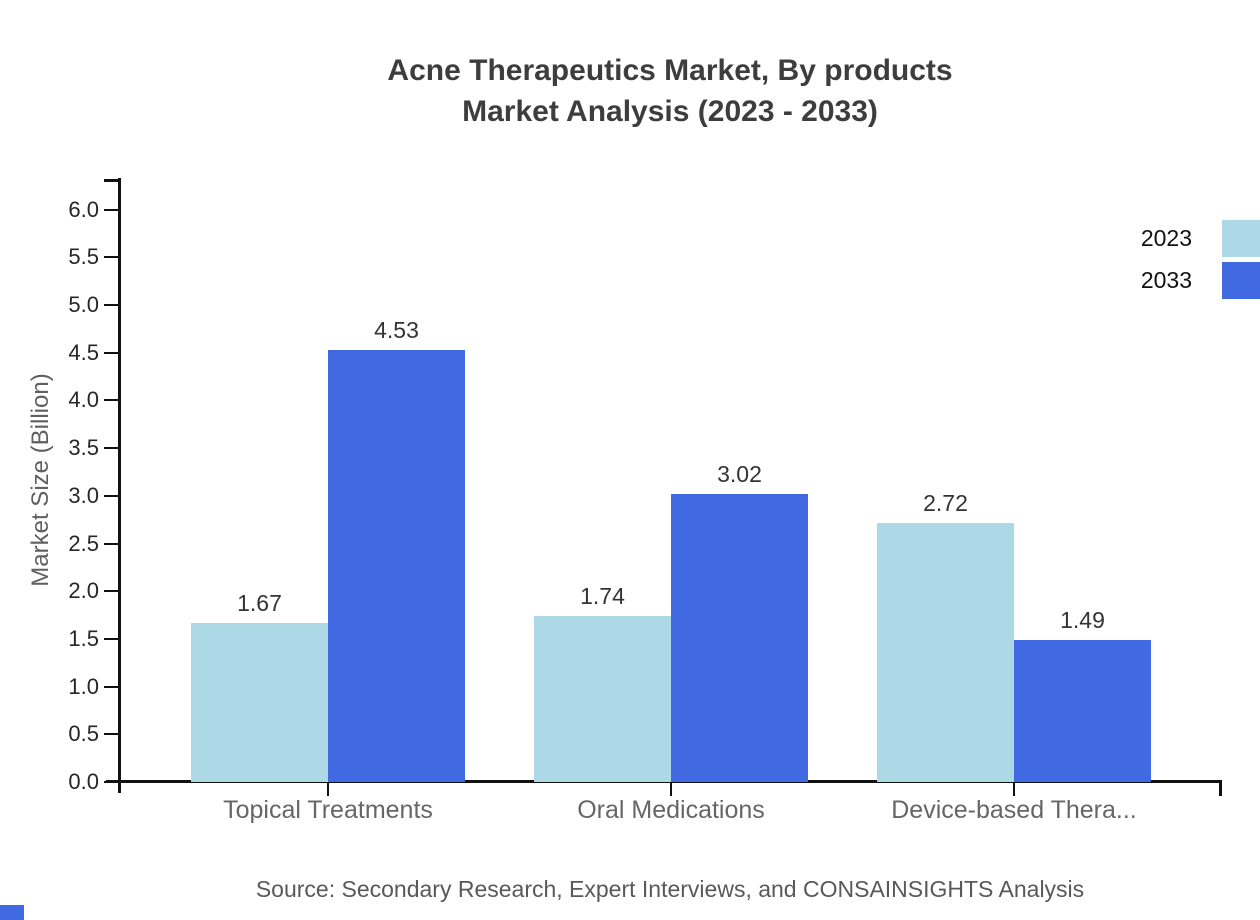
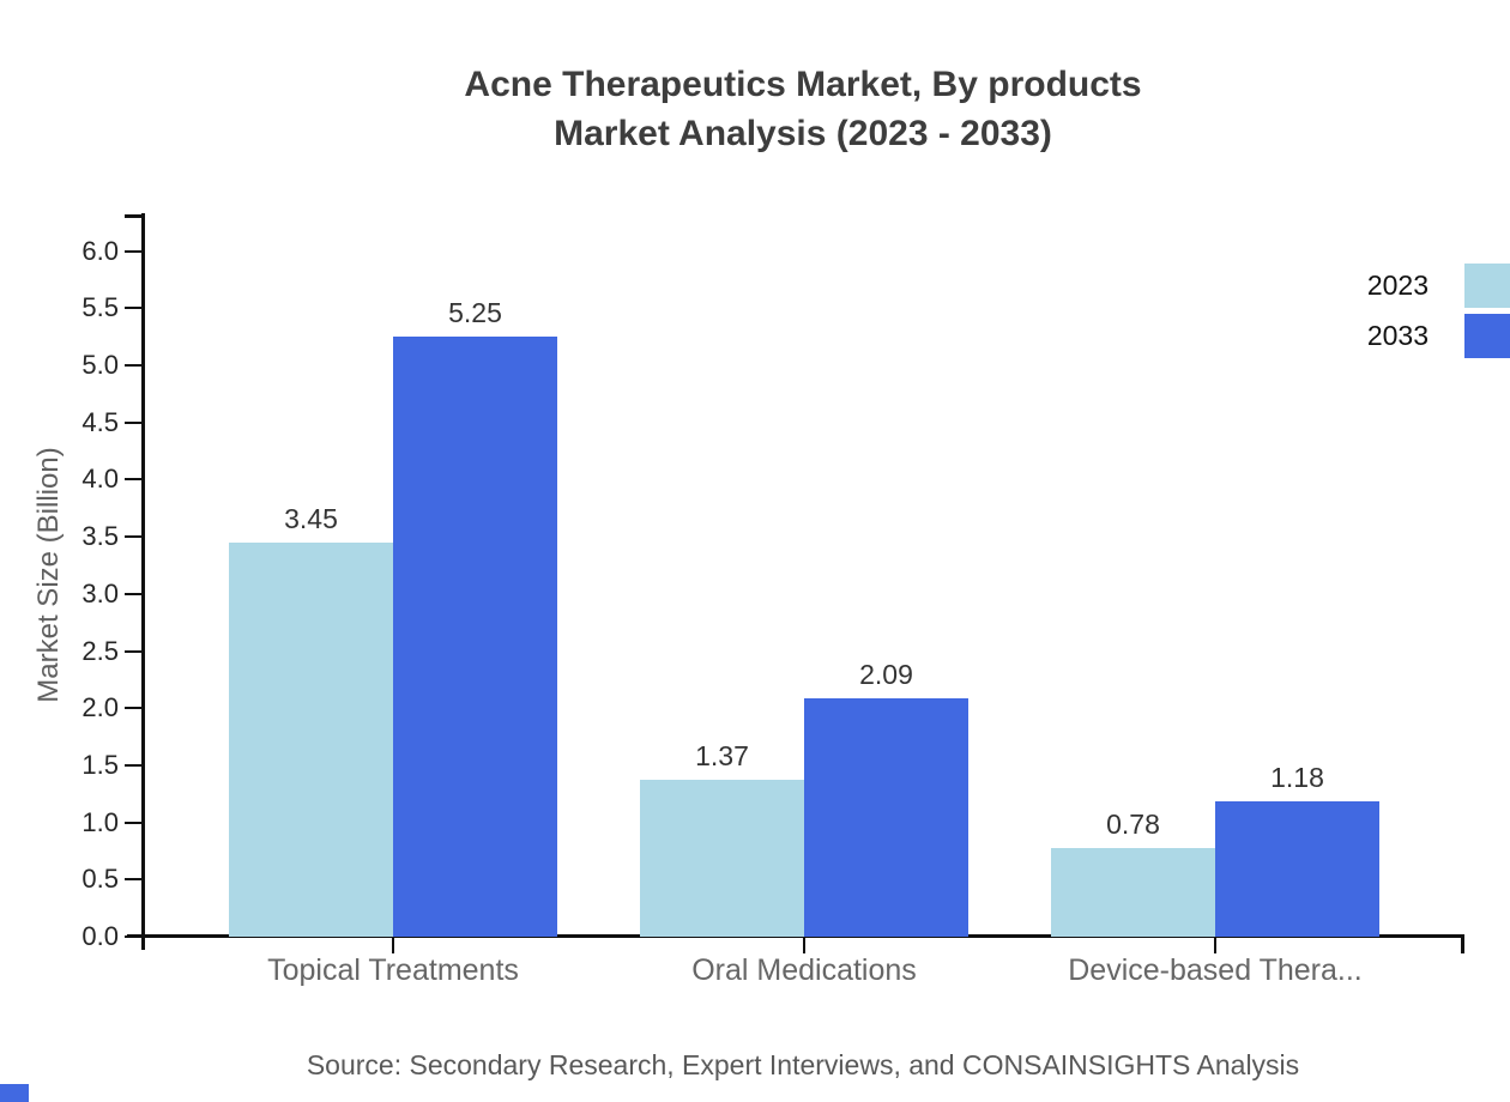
2023/Topical Treatments: 1.67 -> 3.45
2033/Topical Treatments: 4.53 -> 5.25
2023/Oral Medications: 1.74 -> 1.37
2033/Oral Medications: 3.02 -> 2.09
2023/Device-based Thera...: 2.72 -> 0.78
2033/Device-based Thera...: 1.49 -> 1.18
